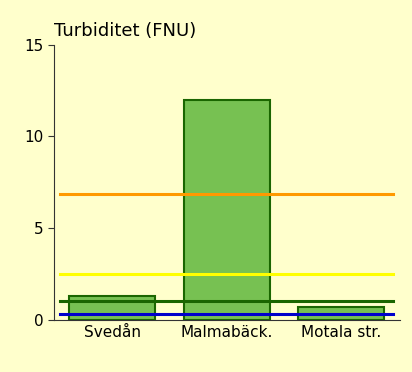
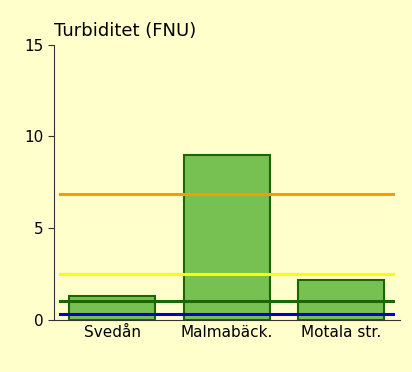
Malmabäck.: 12.0 -> 9.0
Motala str.: 0.7 -> 2.2
